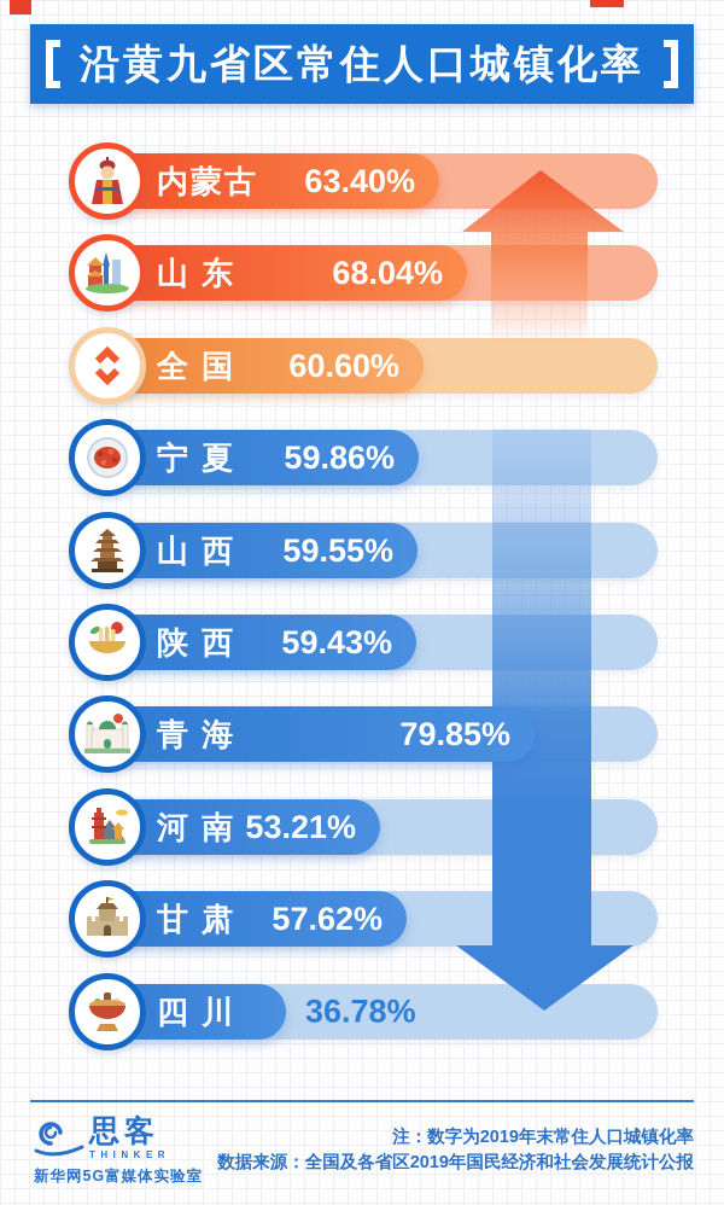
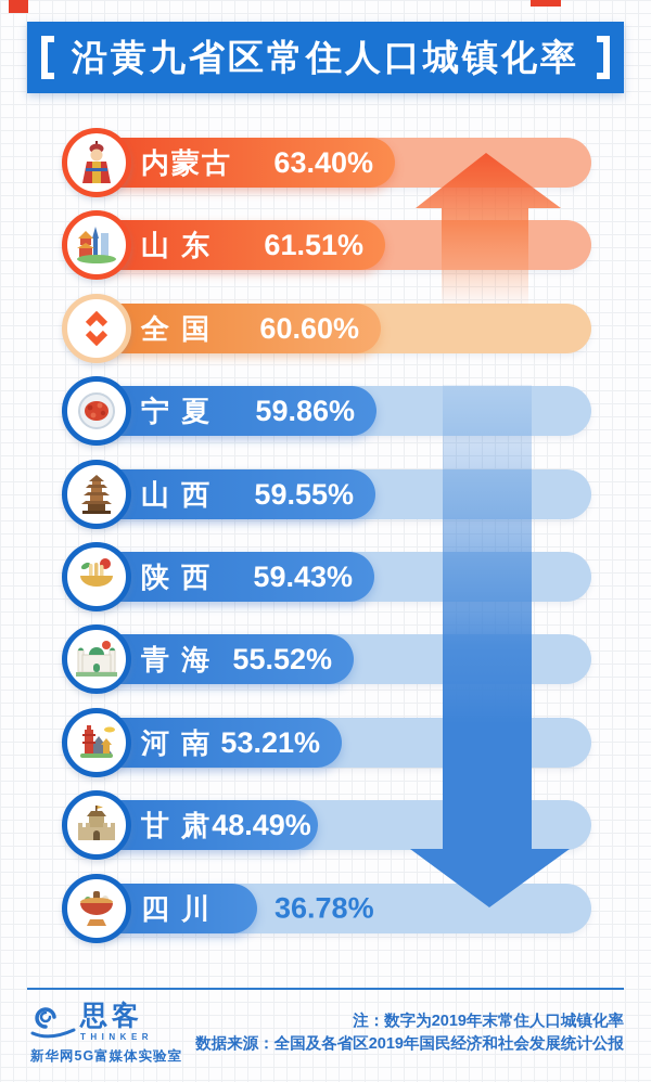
山 东: 68.04% -> 61.51%
青 海: 79.85% -> 55.52%
甘 肃: 57.62% -> 48.49%
